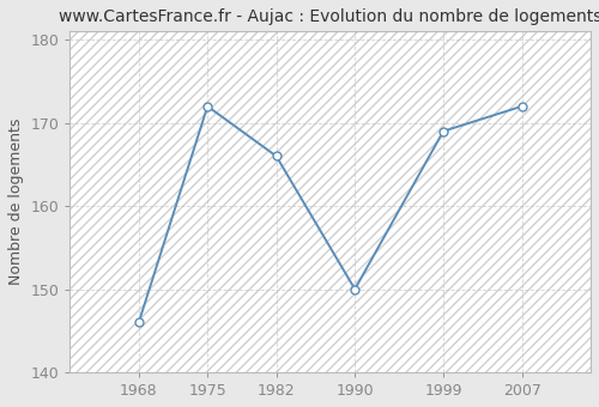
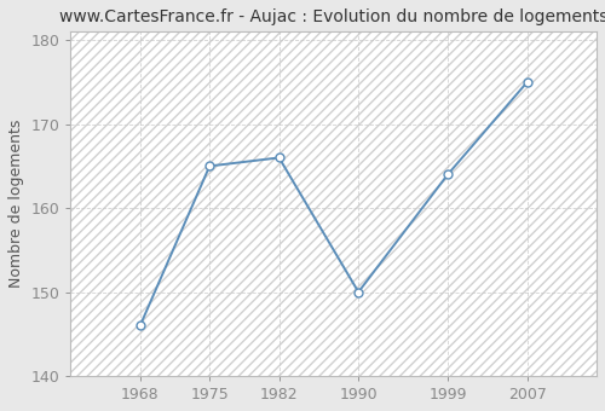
1975: 172 -> 165
1999: 169 -> 164
2007: 172 -> 175
